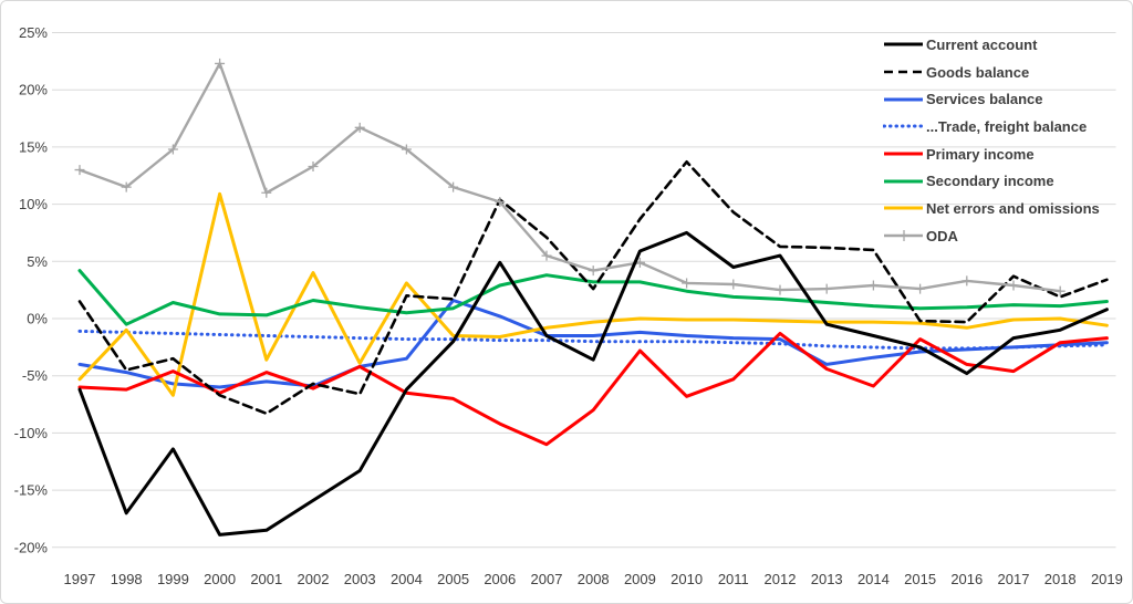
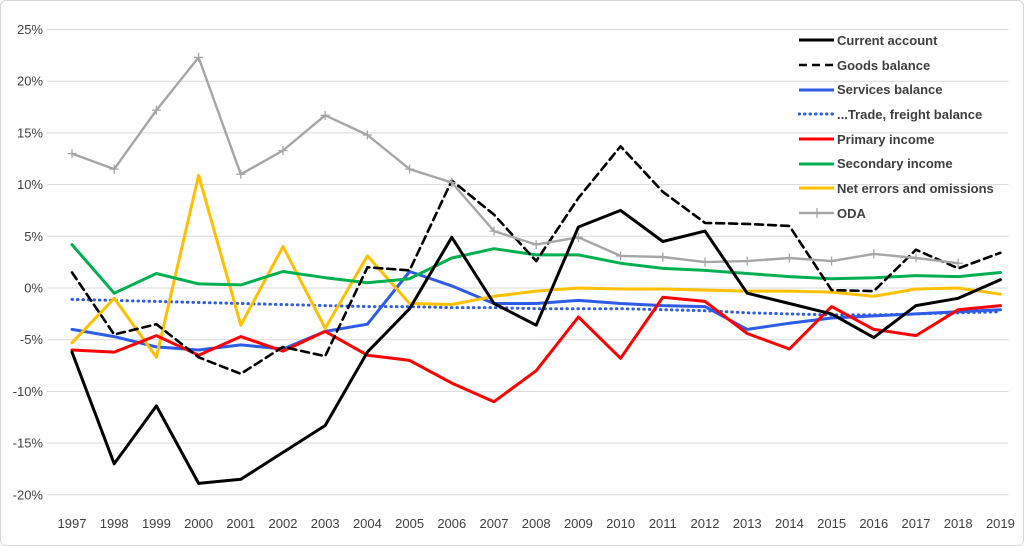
ODA/1999: 14.8% -> 17.2%
Primary income/2011: -5.3% -> -0.9%
